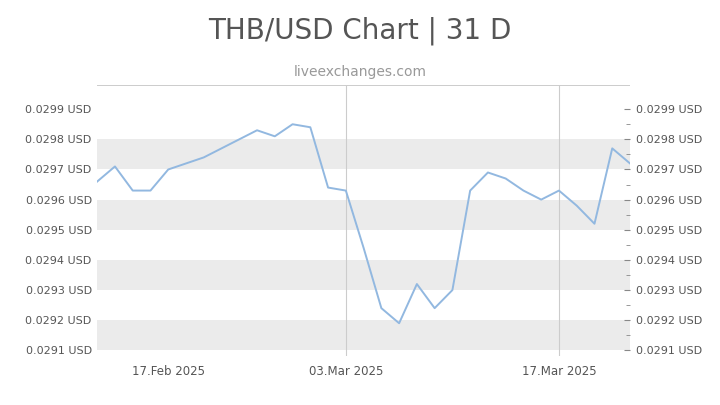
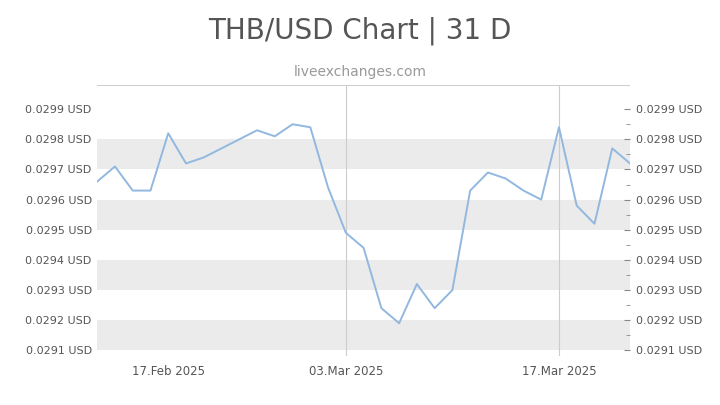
17.Feb 2025: 0.02970 USD -> 0.02982 USD
03.Mar 2025: 0.02963 USD -> 0.02949 USD
17.Mar 2025: 0.02963 USD -> 0.02984 USD
